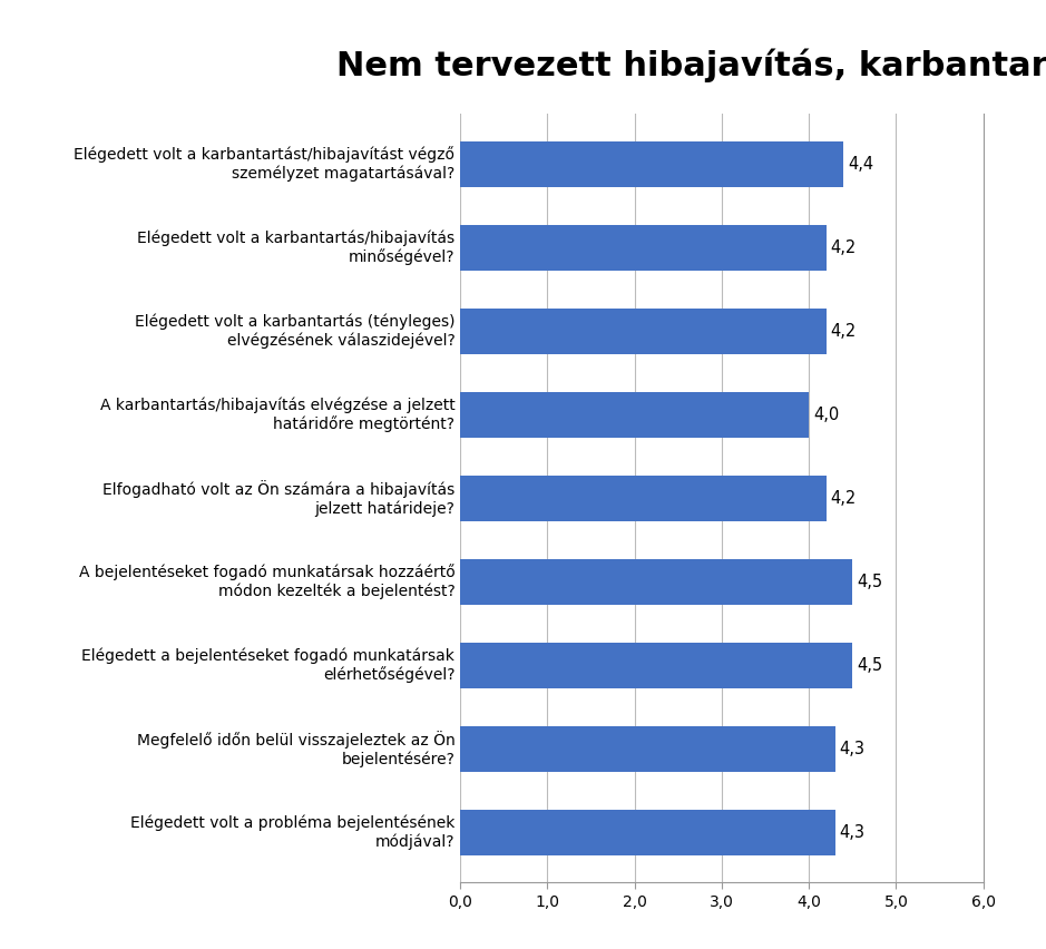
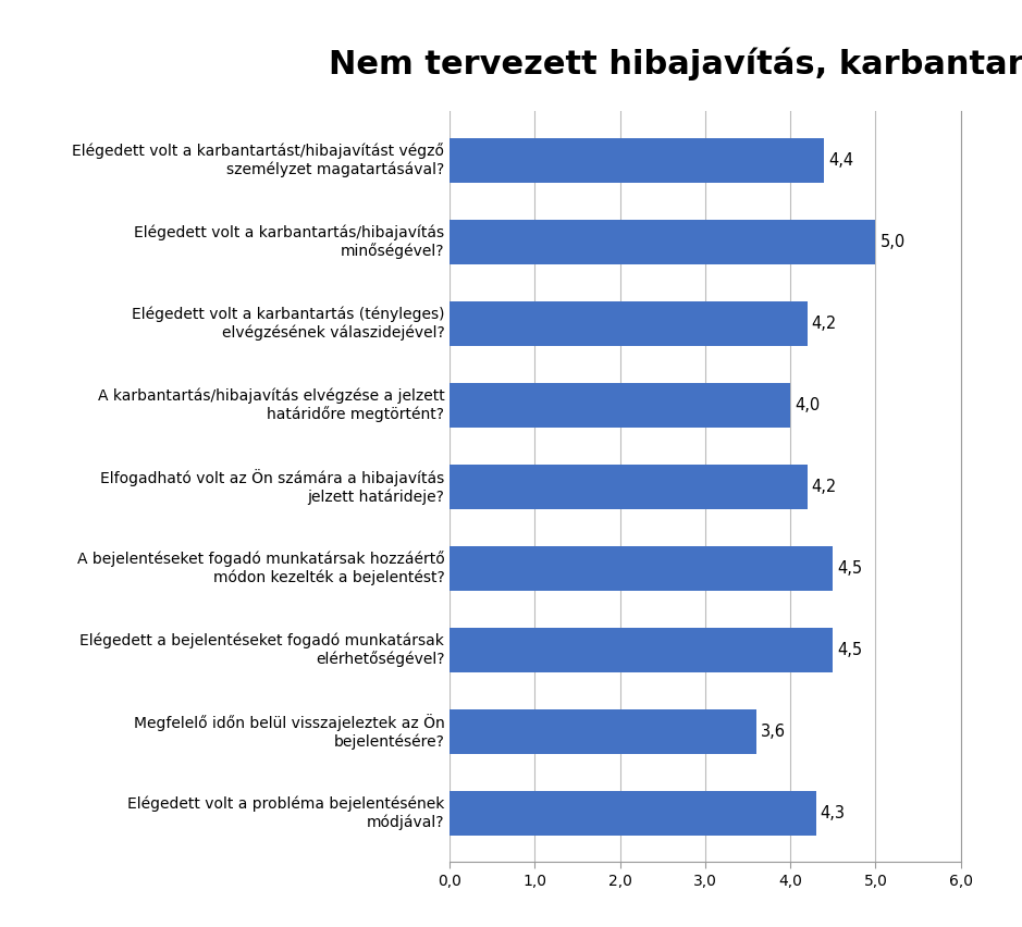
Elégedett volt a karbantartás/hibajavítás minőségével?: 4,2 -> 5,0
Megfelelő időn belül visszajeleztek az Ön bejelentésére?: 4,3 -> 3,6
